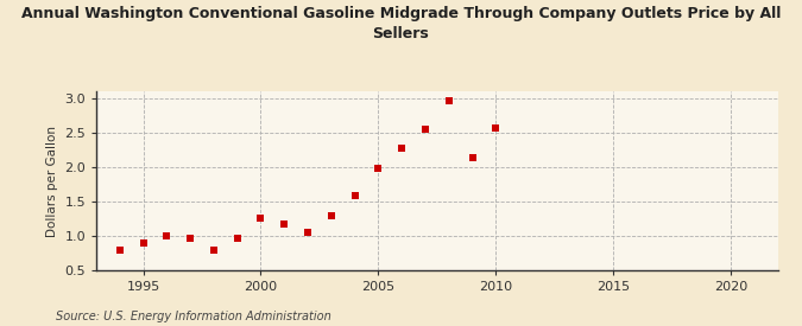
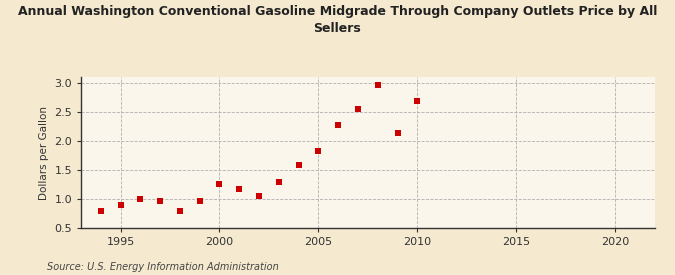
2005: 1.99 -> 1.82
2010: 2.57 -> 2.68
